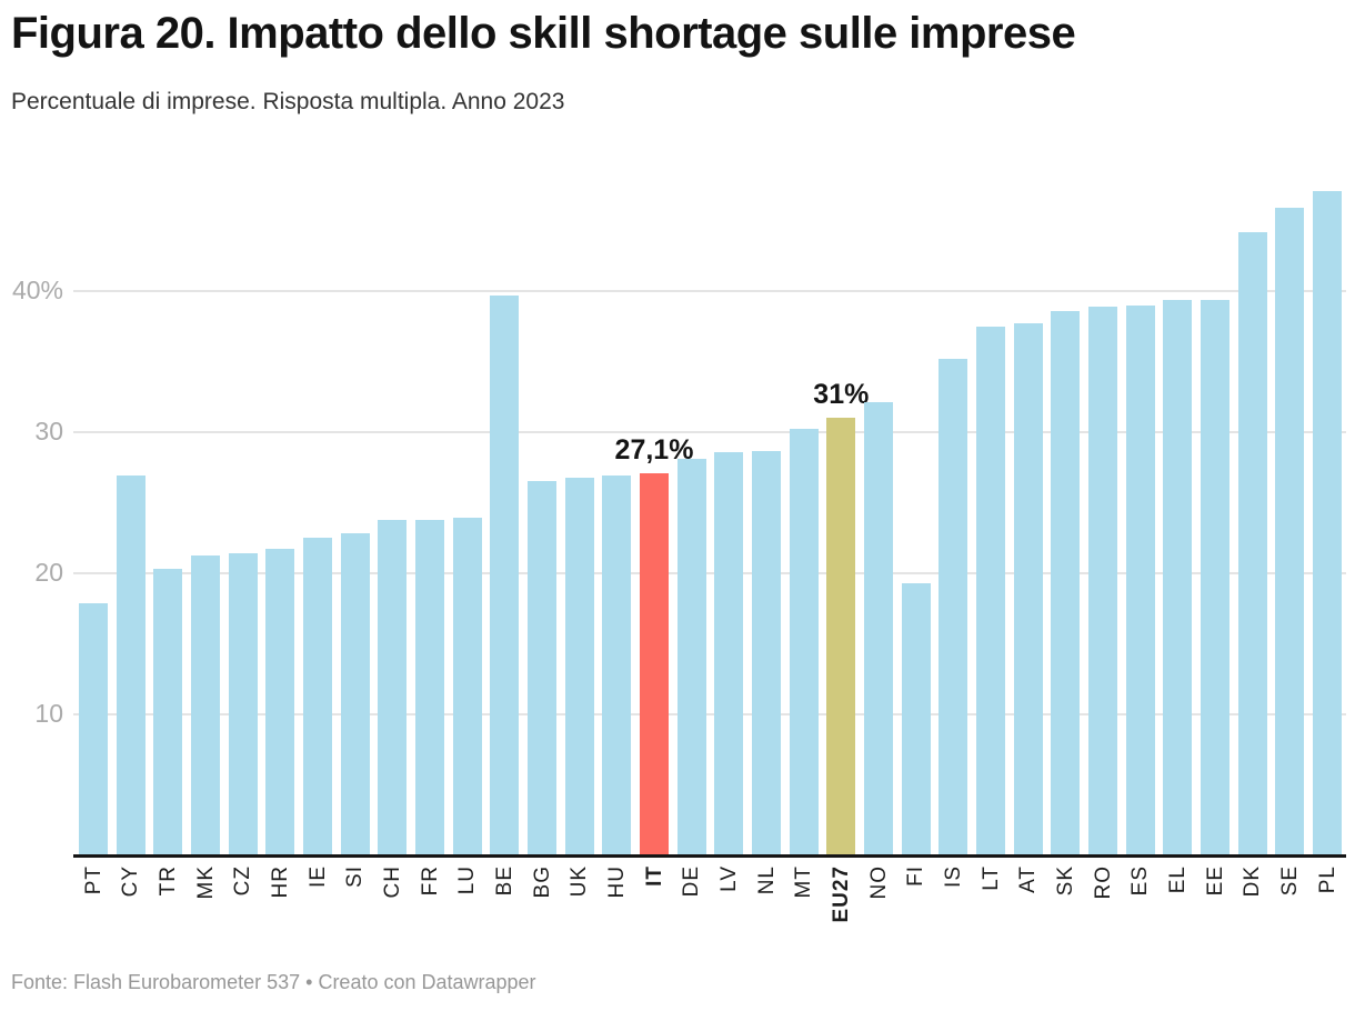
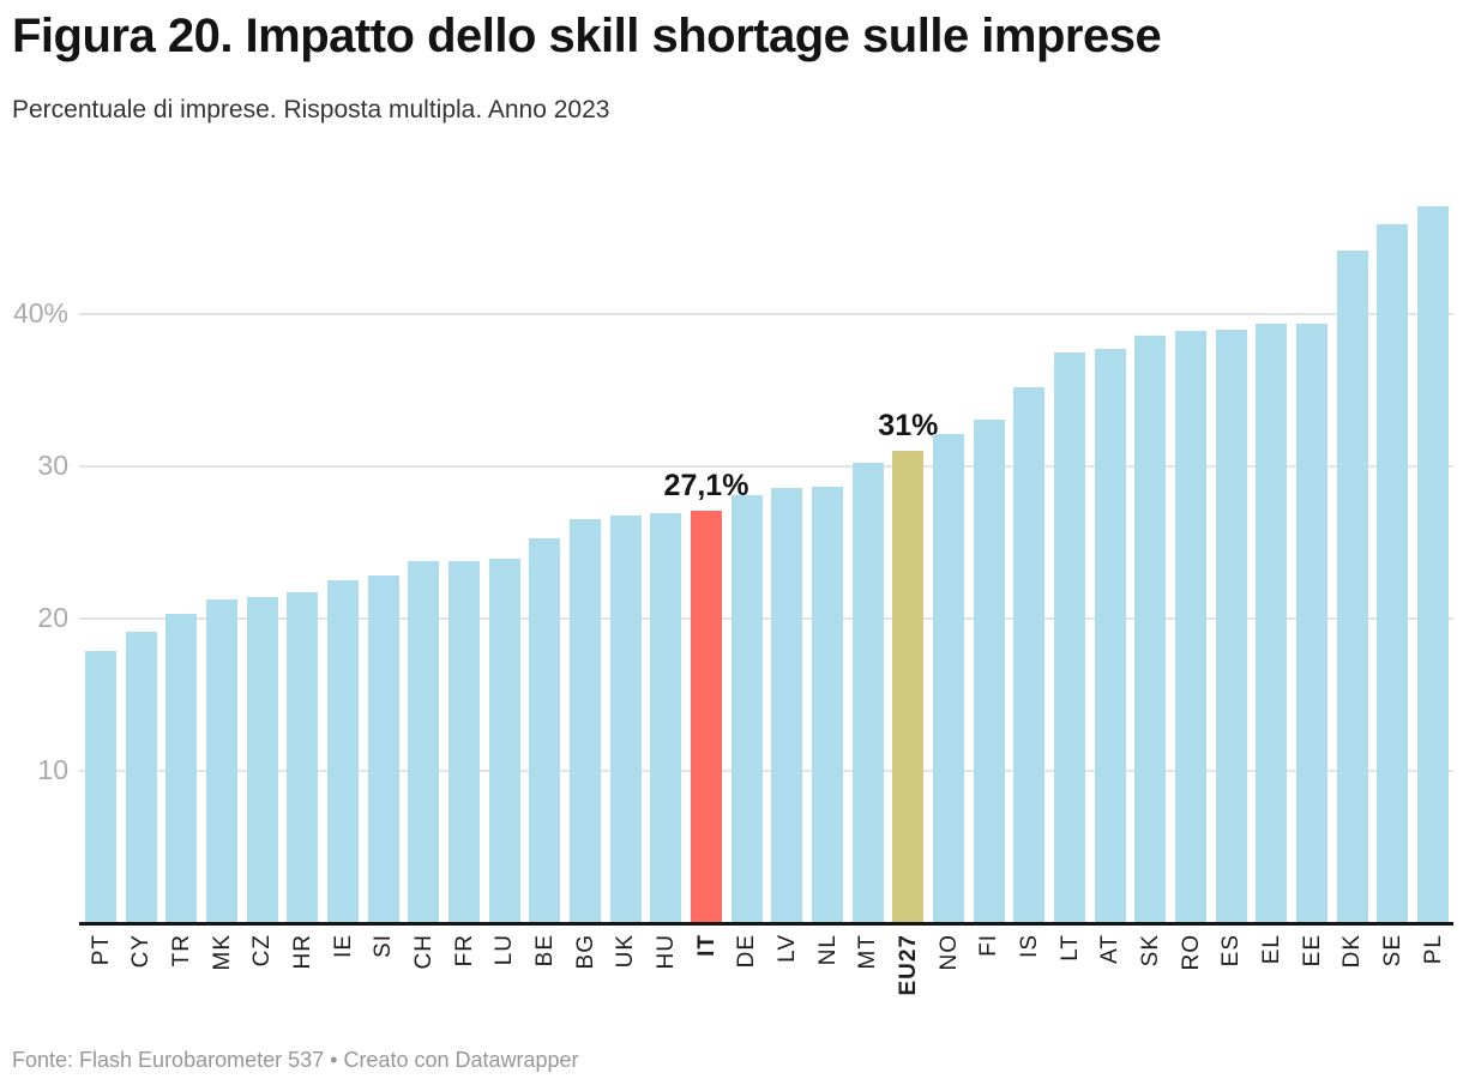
CY: 26.9% -> 19.1%
BE: 39.7% -> 25.3%
FI: 19.3% -> 33.1%
